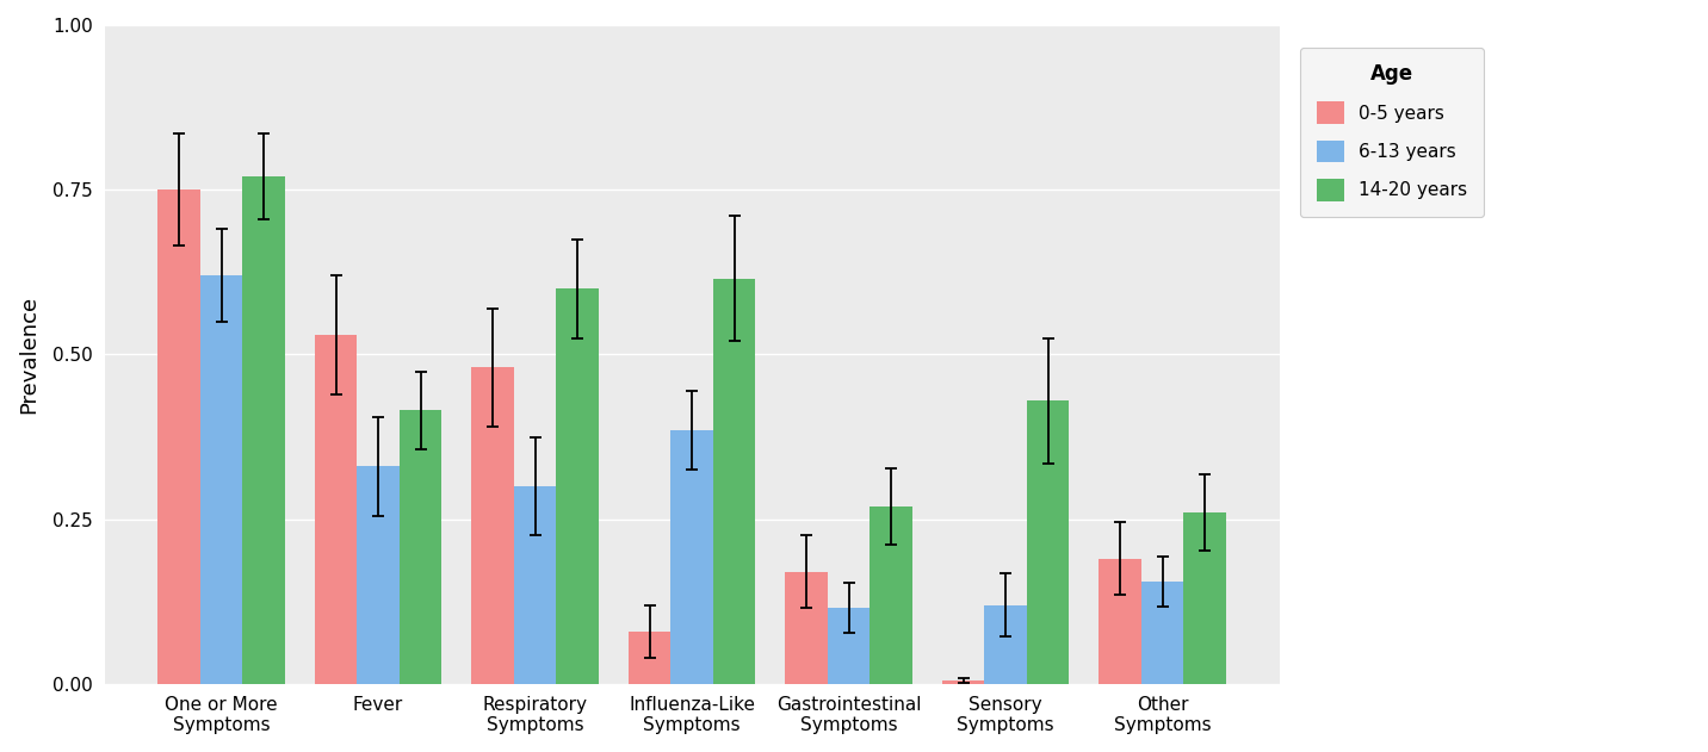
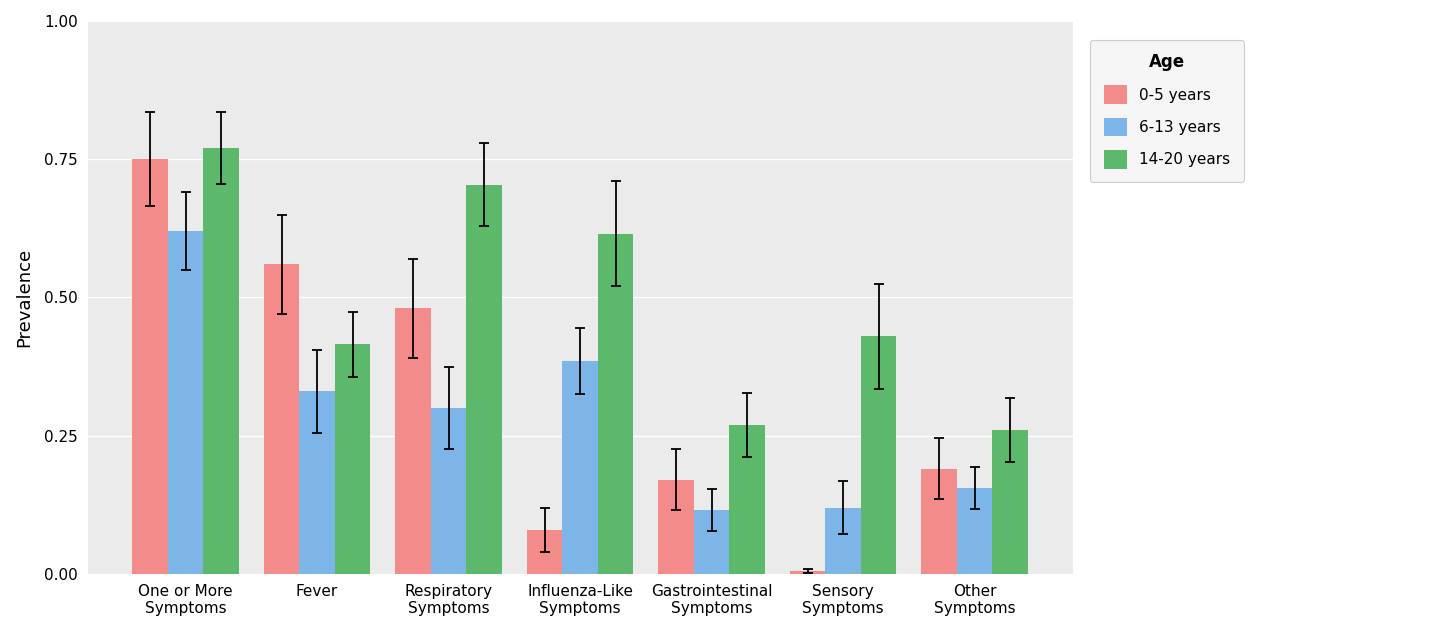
0-5 years/Fever: 0.530 -> 0.560
14-20 years/Respiratory Symptoms: 0.600 -> 0.704
